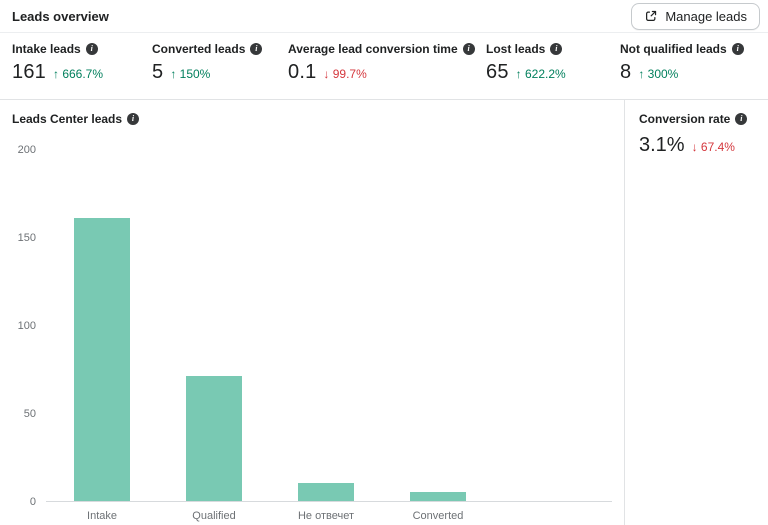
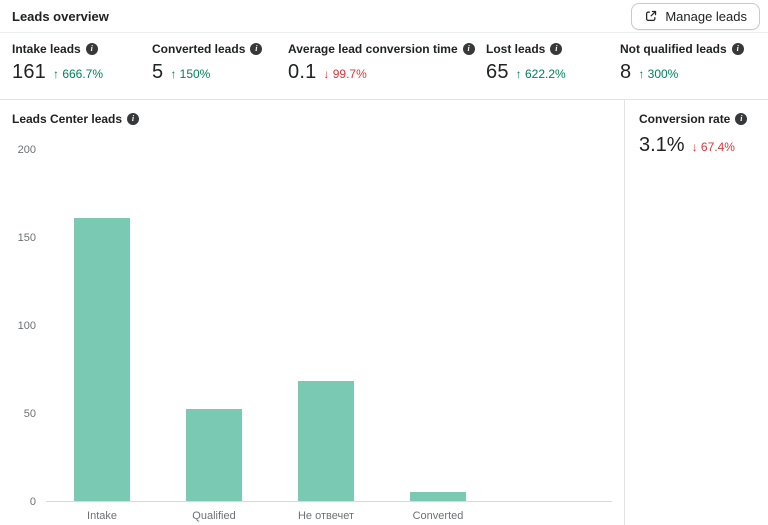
Qualified: 71 -> 52
Не отвечет: 10 -> 68
